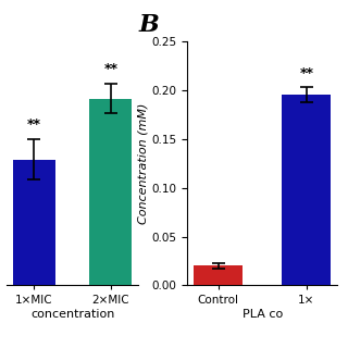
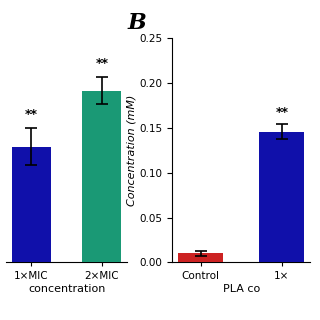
Control: 0.020 -> 0.010
1×: 0.196 -> 0.146
